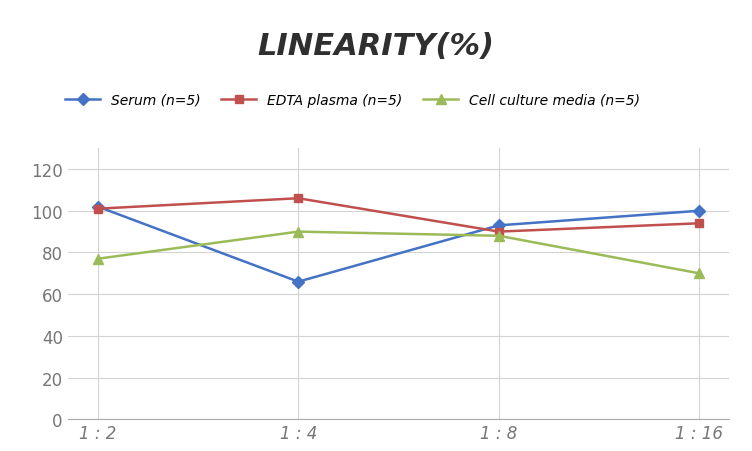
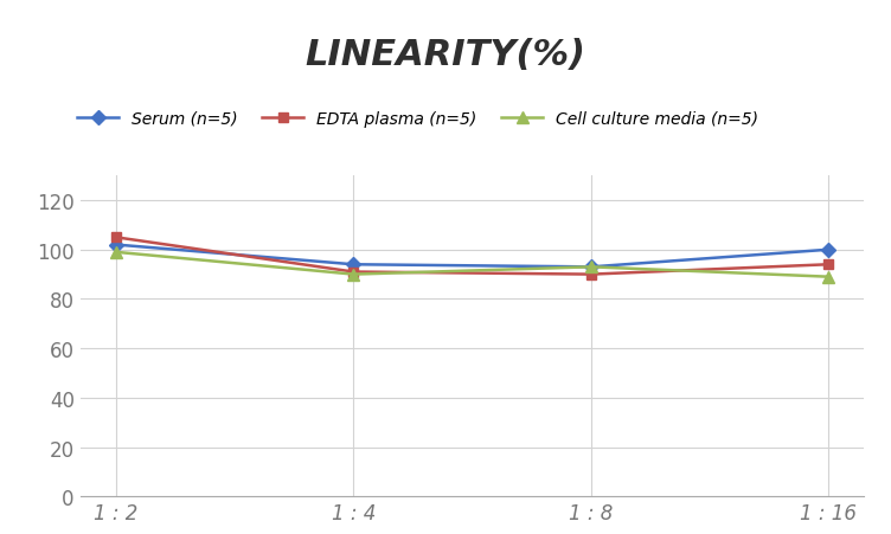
EDTA plasma (n=5)/1 : 2: 101 -> 105
Cell culture media (n=5)/1 : 2: 77 -> 99
Serum (n=5)/1 : 4: 66 -> 94
EDTA plasma (n=5)/1 : 4: 106 -> 91
Cell culture media (n=5)/1 : 8: 88 -> 93
Cell culture media (n=5)/1 : 16: 70 -> 89
